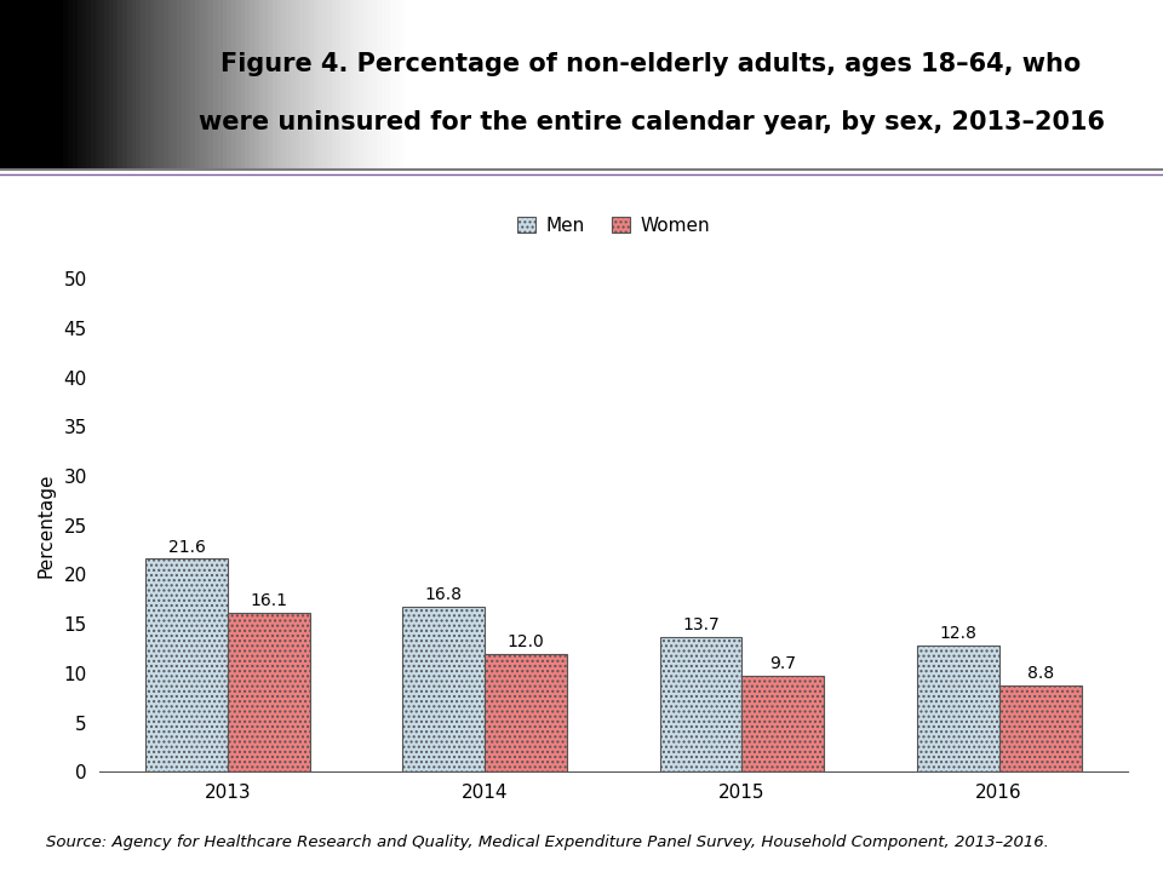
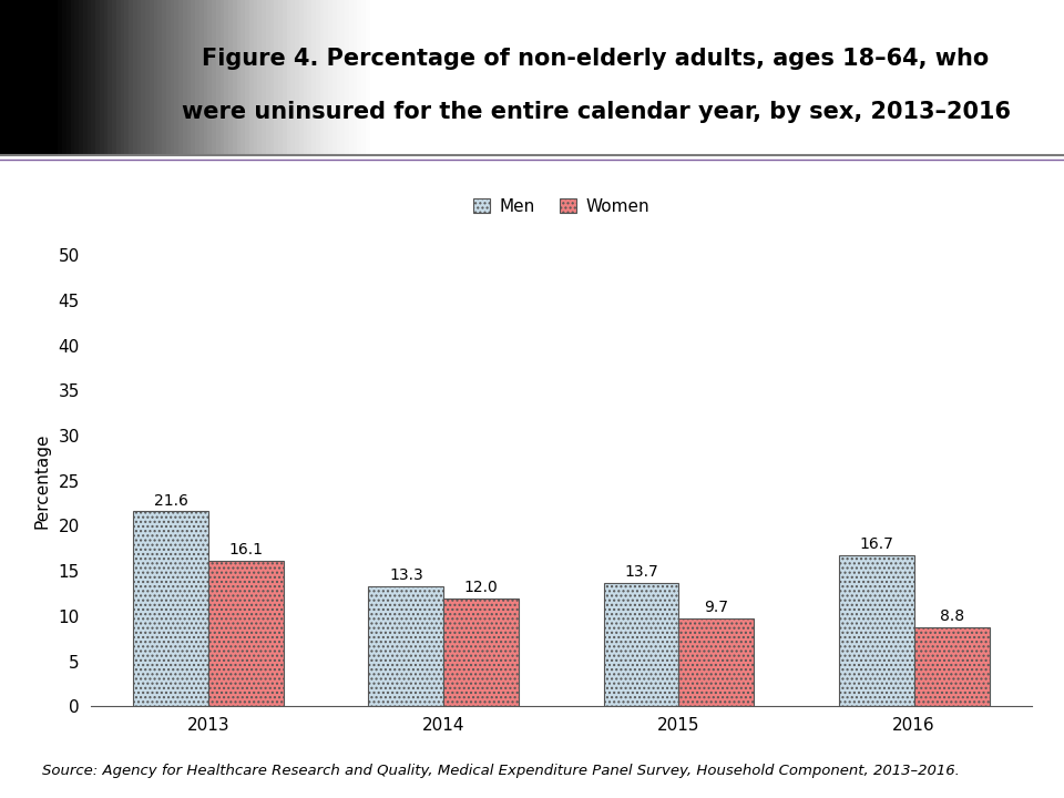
Men/2014: 16.8 -> 13.3
Men/2016: 12.8 -> 16.7
